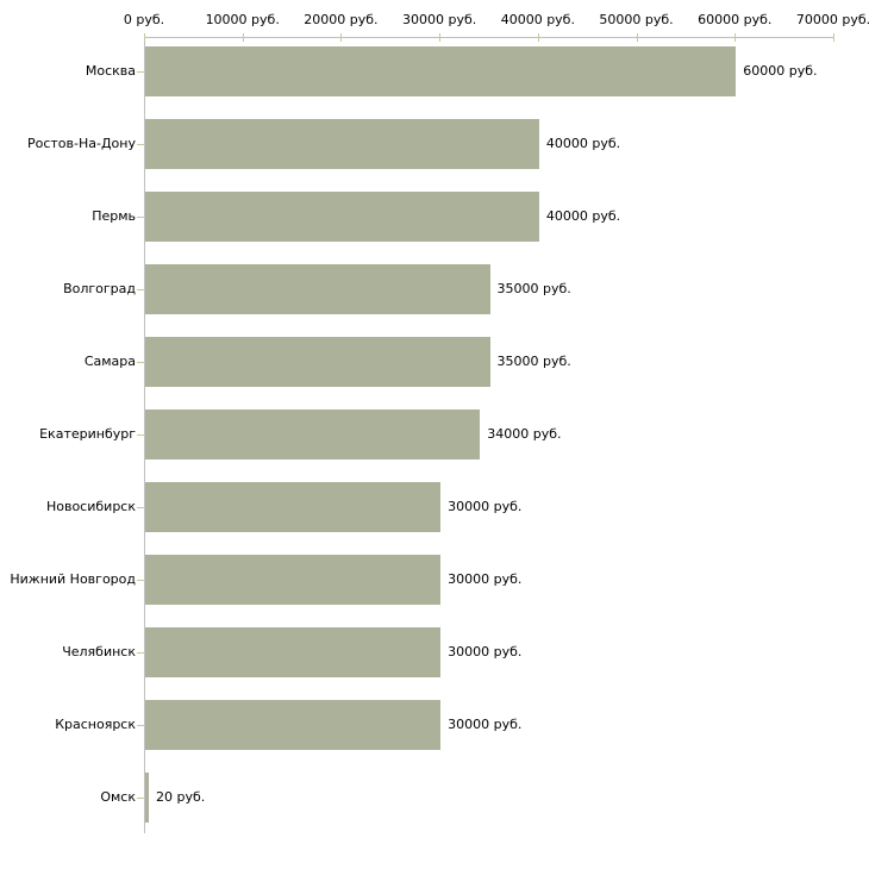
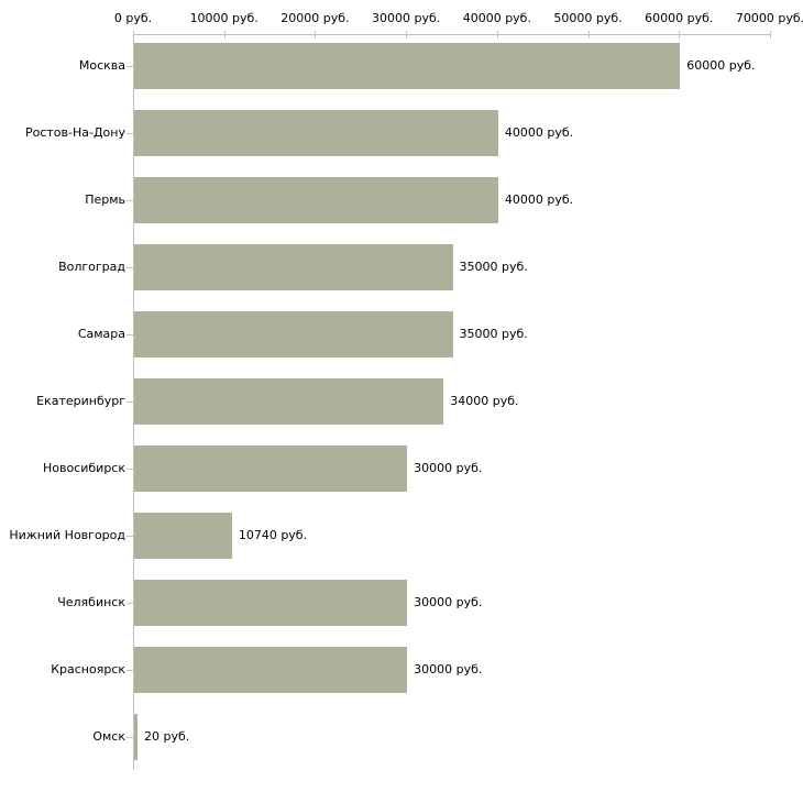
Нижний Новгород: 30000 -> 10740
